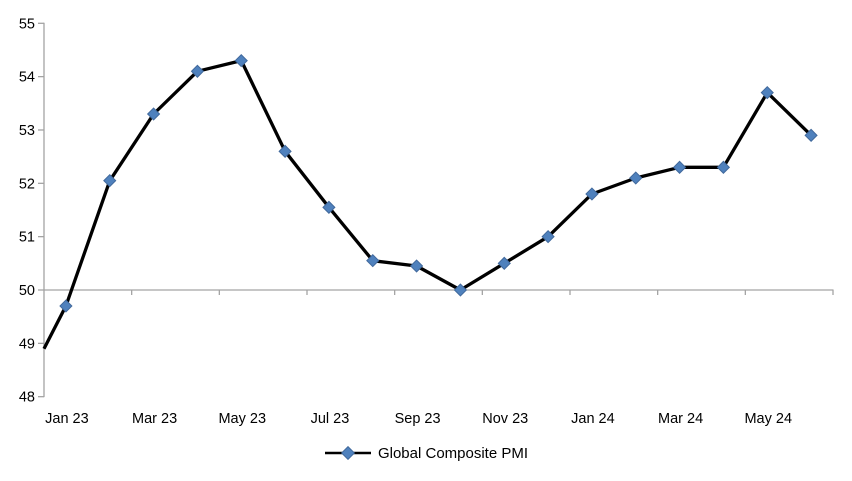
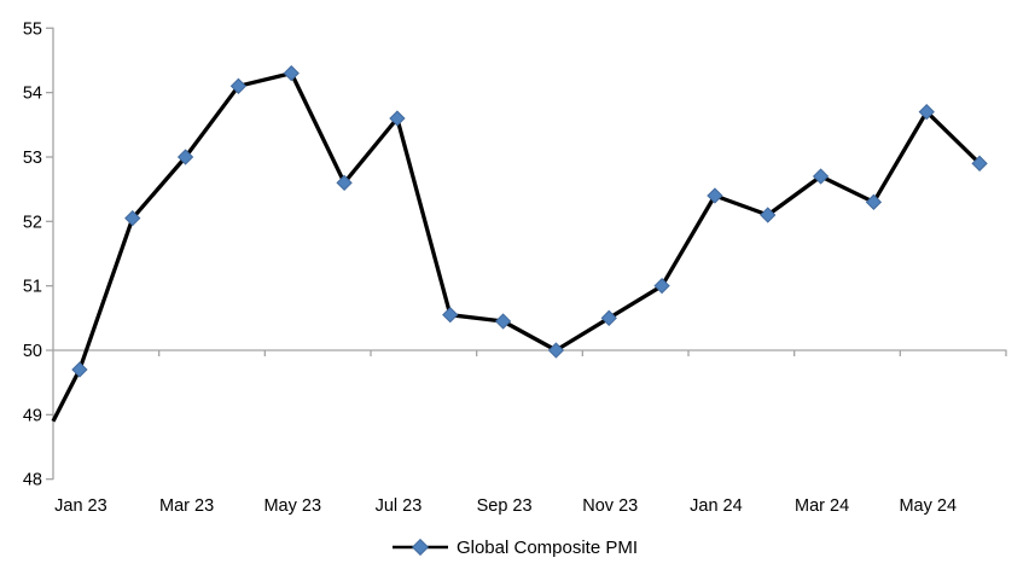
Mar 23: 53.3 -> 53.0
Jul 23: 51.5 -> 53.6
Jan 24: 51.8 -> 52.4
Mar 24: 52.3 -> 52.7
